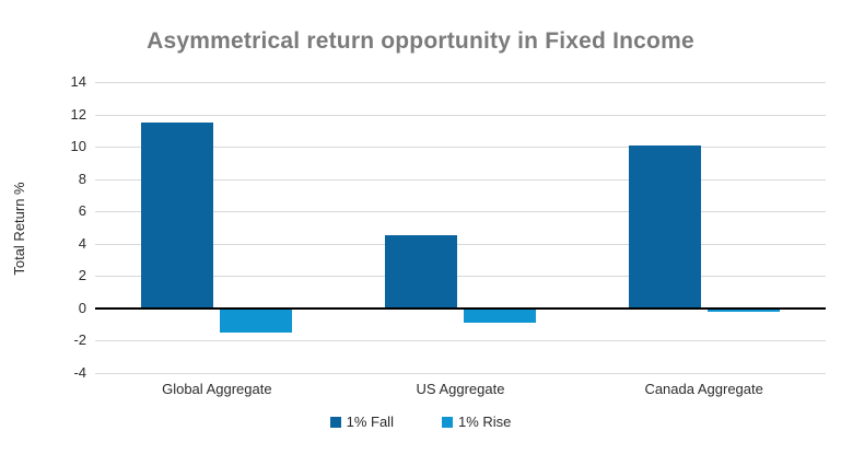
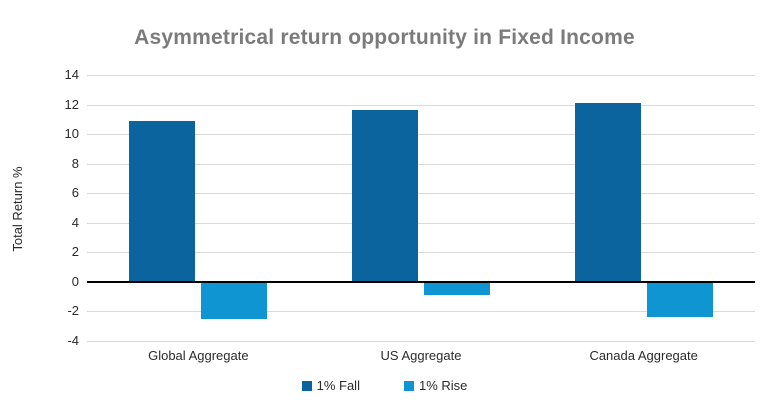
1% Fall/Global Aggregate: 11.5 -> 10.9
1% Rise/Global Aggregate: -1.5 -> -2.5
1% Fall/US Aggregate: 4.5 -> 11.6
1% Fall/Canada Aggregate: 10.1 -> 12.1
1% Rise/Canada Aggregate: -0.2 -> -2.4
